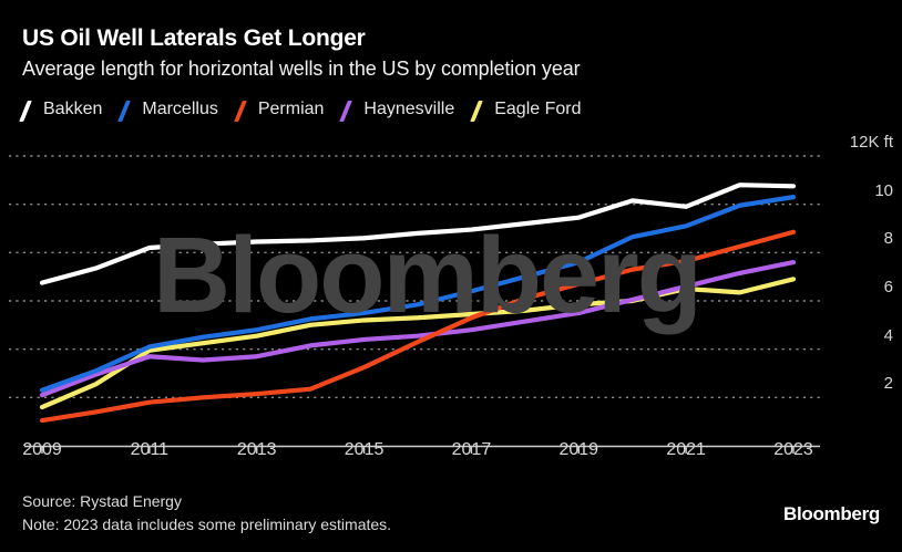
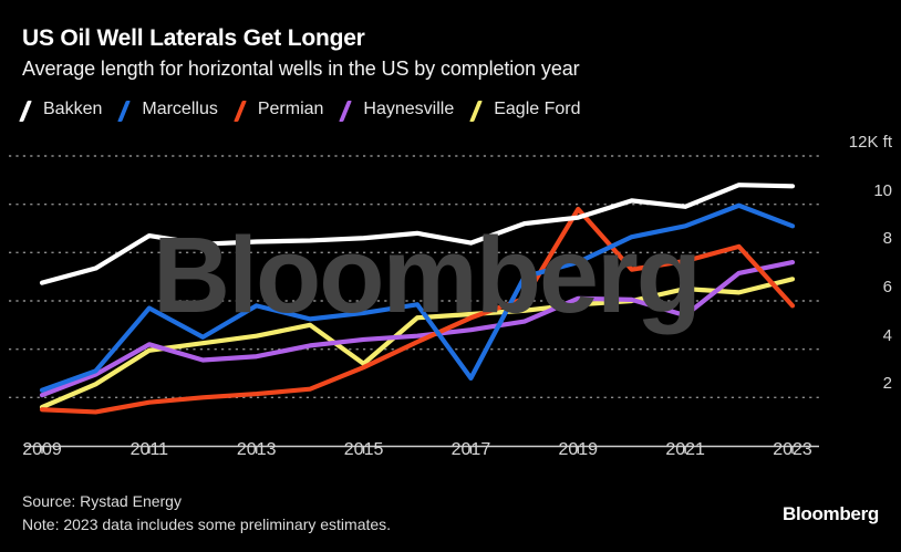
Permian/2009: 1.1 -> 1.5
Bakken/2011: 8.2 -> 8.7
Marcellus/2011: 4.1 -> 5.7
Haynesville/2011: 3.7 -> 4.2
Marcellus/2013: 4.8 -> 5.8
Eagle Ford/2015: 5.2 -> 3.4
Bakken/2017: 8.9 -> 8.4
Marcellus/2017: 6.4 -> 2.8
Permian/2019: 6.7 -> 9.8
Haynesville/2019: 5.5 -> 6.1
Haynesville/2021: 6.6 -> 5.4
Marcellus/2023: 10.3 -> 9.1
Permian/2023: 8.8 -> 5.8
